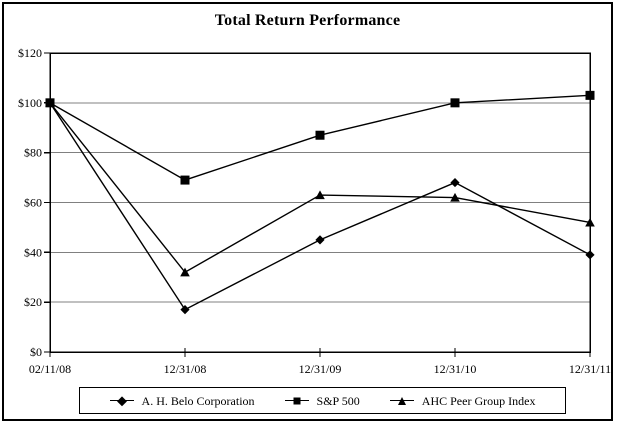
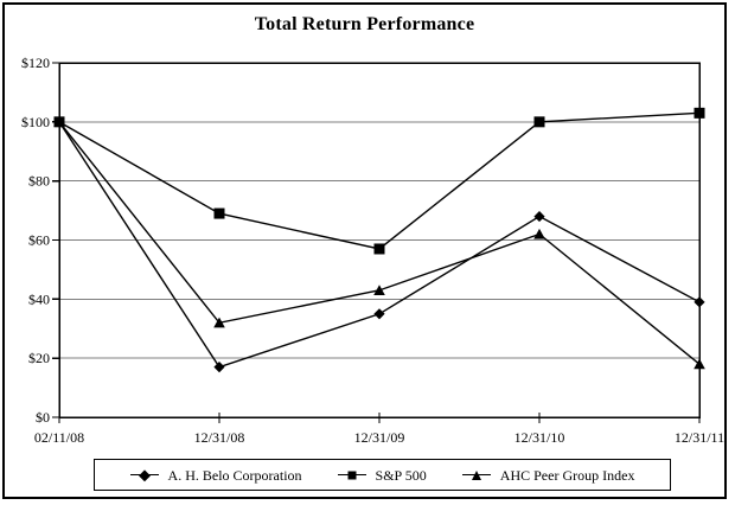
A. H. Belo Corporation/12/31/09: $45 -> $35
S&P 500/12/31/09: $87 -> $57
AHC Peer Group Index/12/31/09: $63 -> $43
AHC Peer Group Index/12/31/11: $52 -> $18
